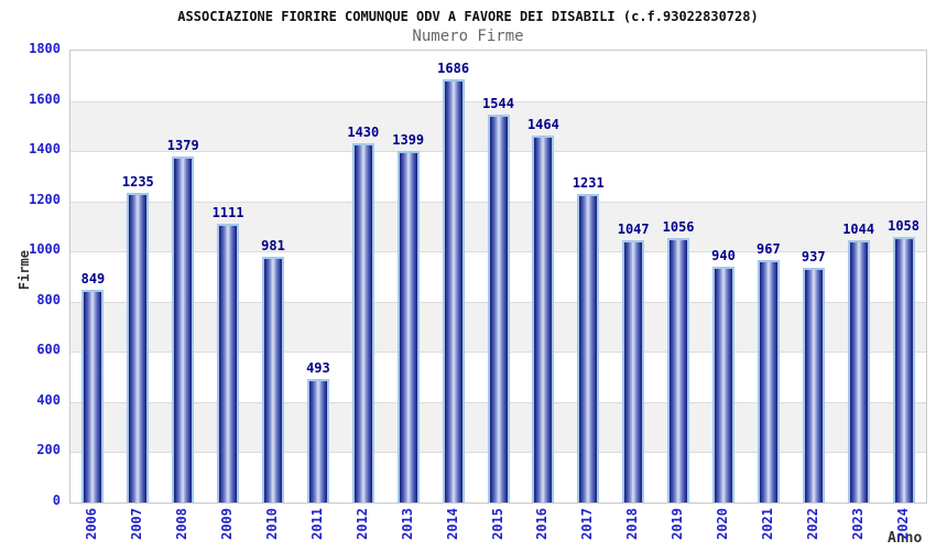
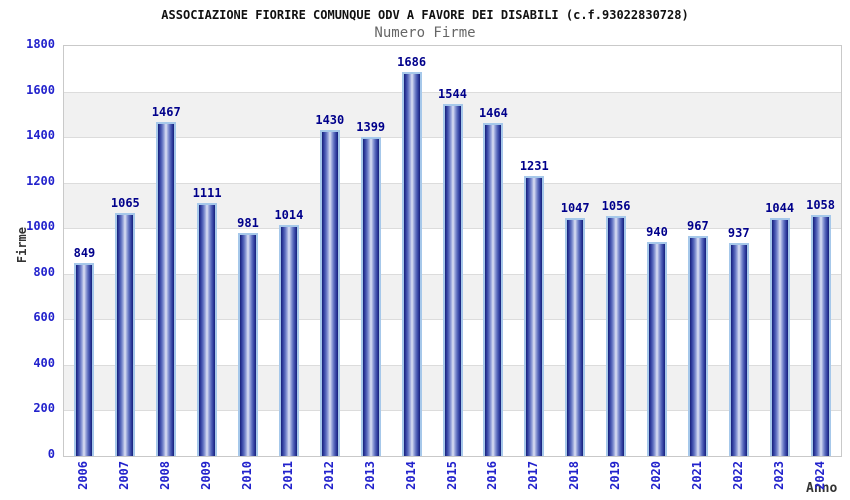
2007: 1235 -> 1065
2008: 1379 -> 1467
2011: 493 -> 1014
